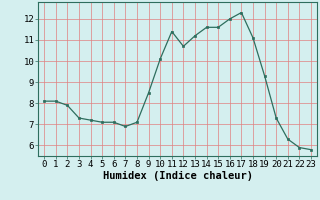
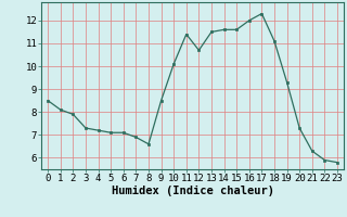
0: 8.1 -> 8.5
8: 7.1 -> 6.6
13: 11.2 -> 11.5
